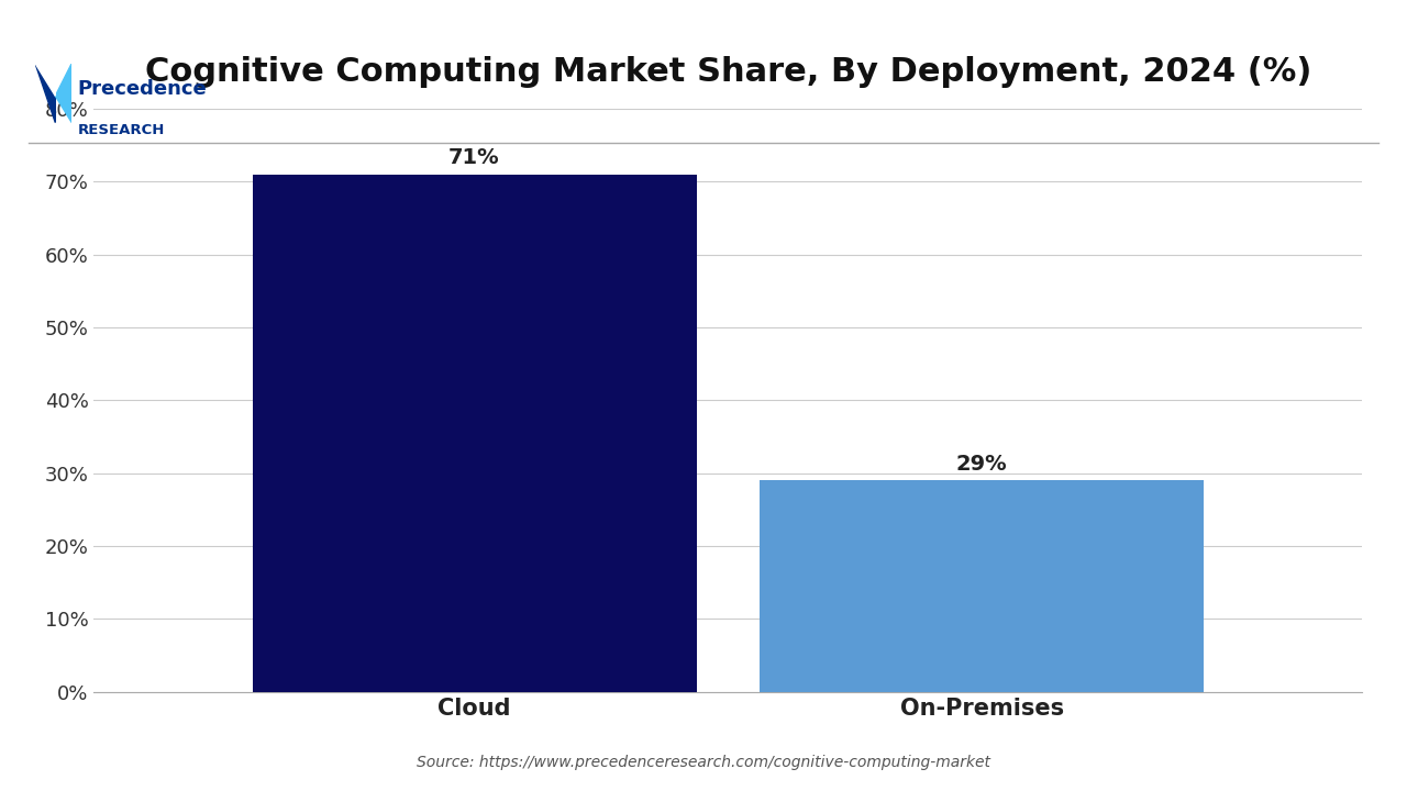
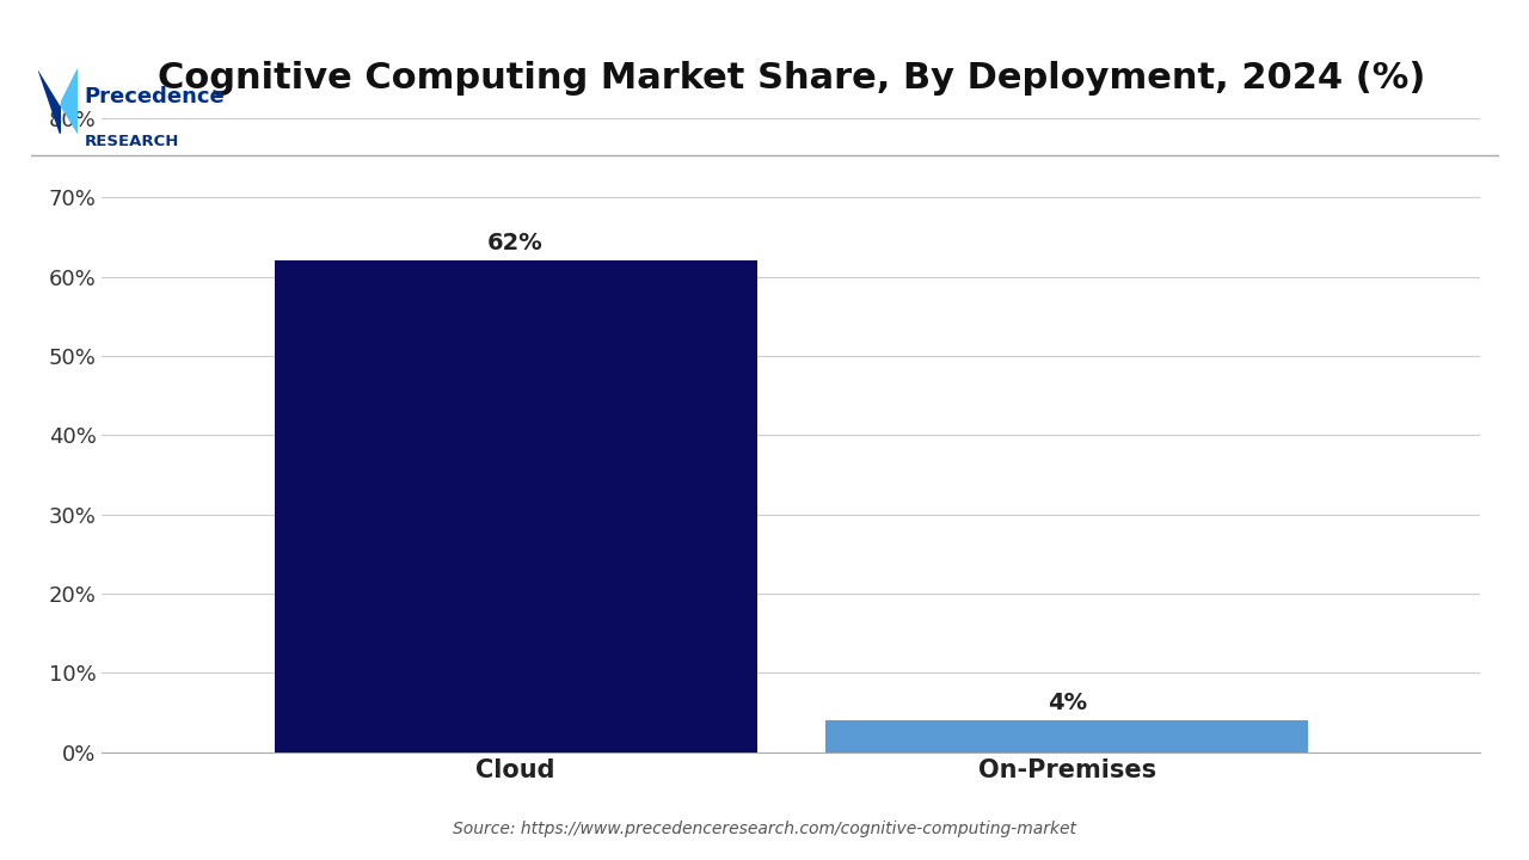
Cloud: 71% -> 62%
On-Premises: 29% -> 4%
